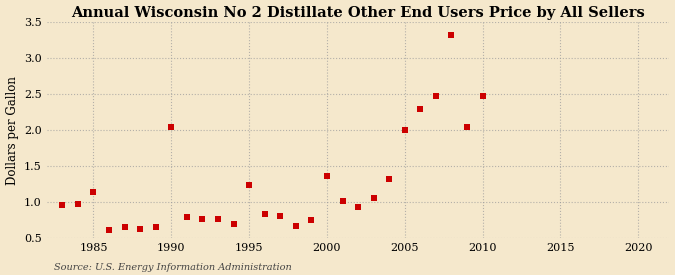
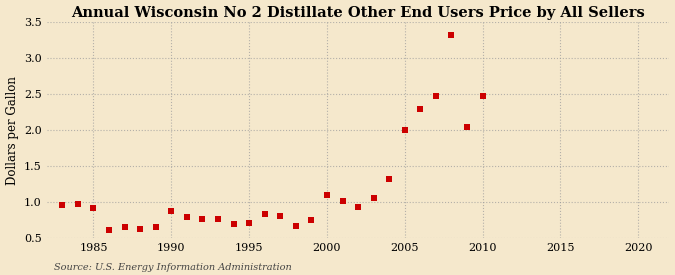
1985: 1.14 -> 0.92
1990: 2.04 -> 0.88
1995: 1.24 -> 0.71
2000: 1.36 -> 1.10
